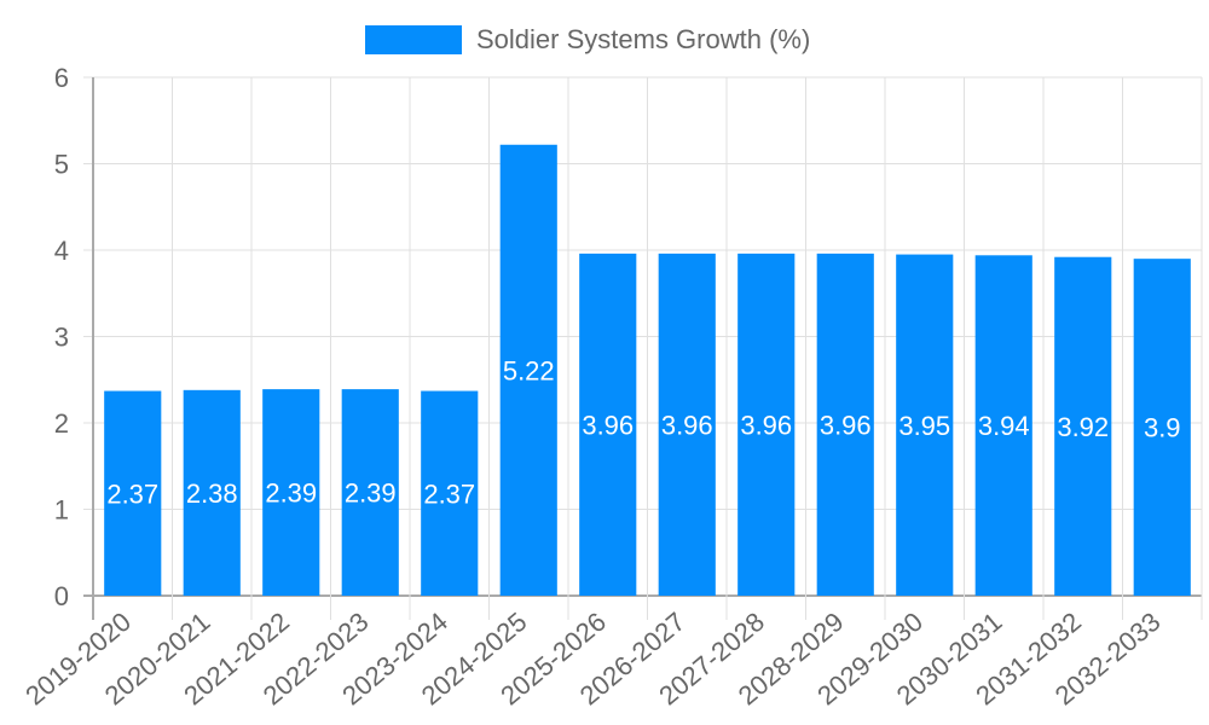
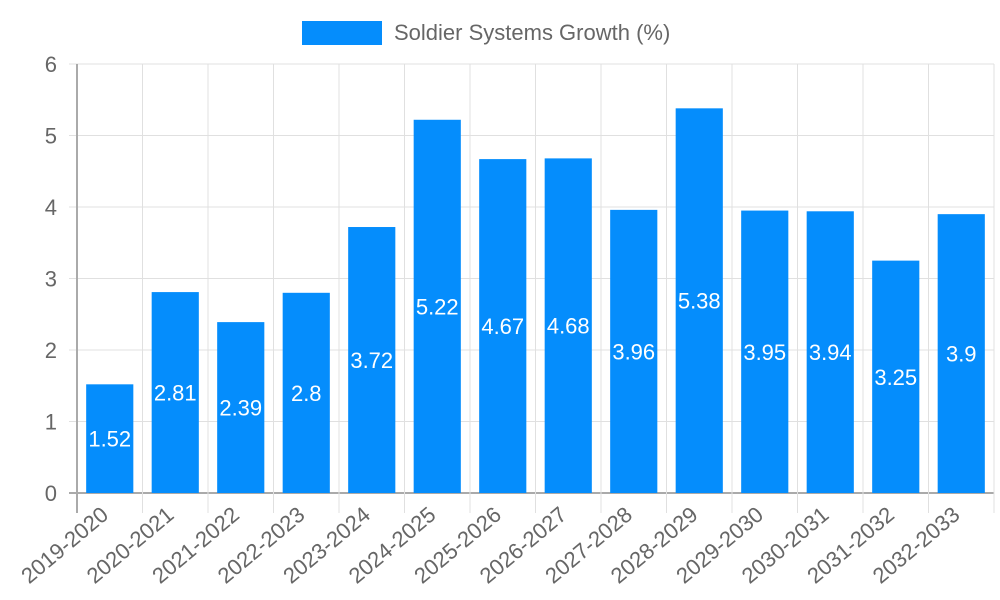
2019-2020: 2.37 -> 1.52
2020-2021: 2.38 -> 2.81
2022-2023: 2.39 -> 2.8
2023-2024: 2.37 -> 3.72
2025-2026: 3.96 -> 4.67
2026-2027: 3.96 -> 4.68
2028-2029: 3.96 -> 5.38
2031-2032: 3.92 -> 3.25
